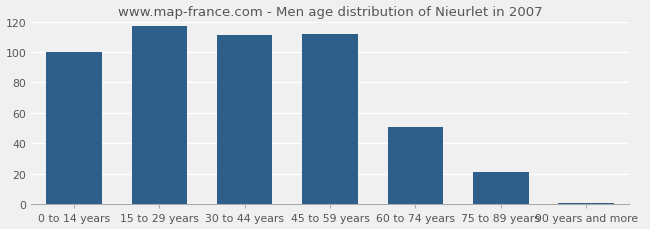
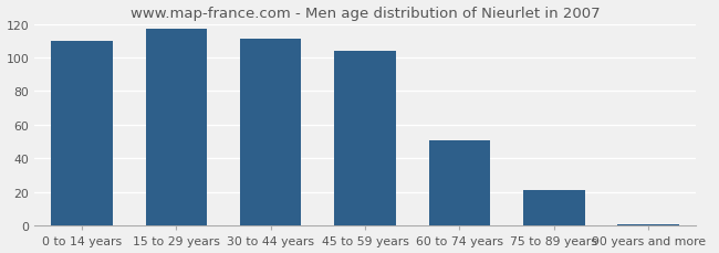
0 to 14 years: 100 -> 110
45 to 59 years: 112 -> 104
